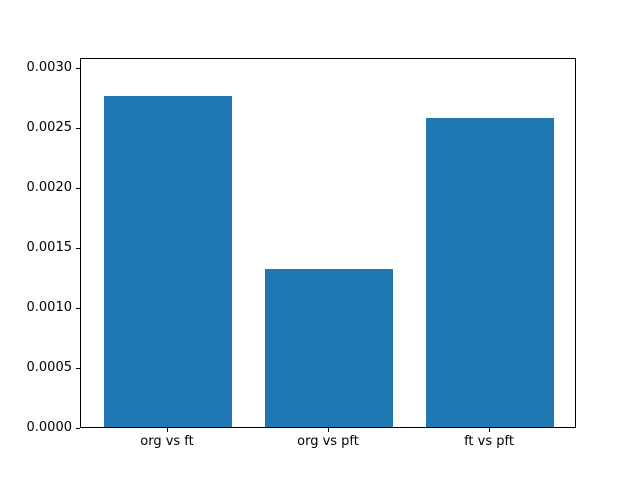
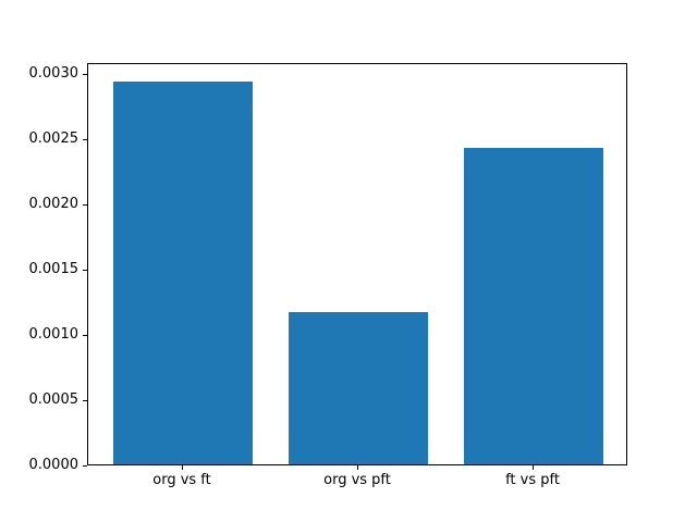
org vs ft: 0.00276 -> 0.00294
org vs pft: 0.00132 -> 0.00117
ft vs pft: 0.00258 -> 0.00243
